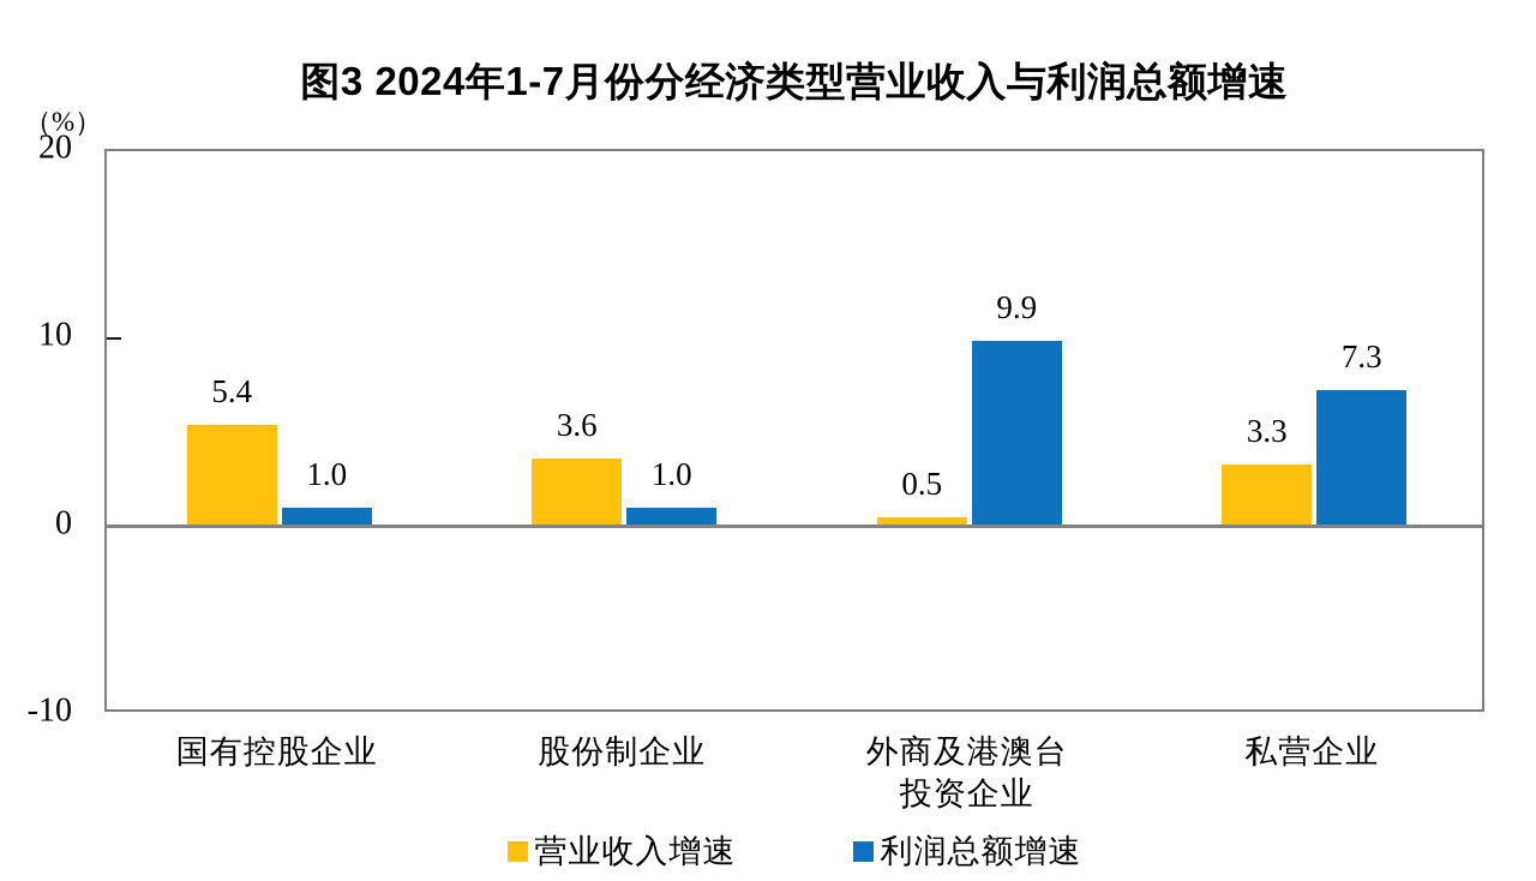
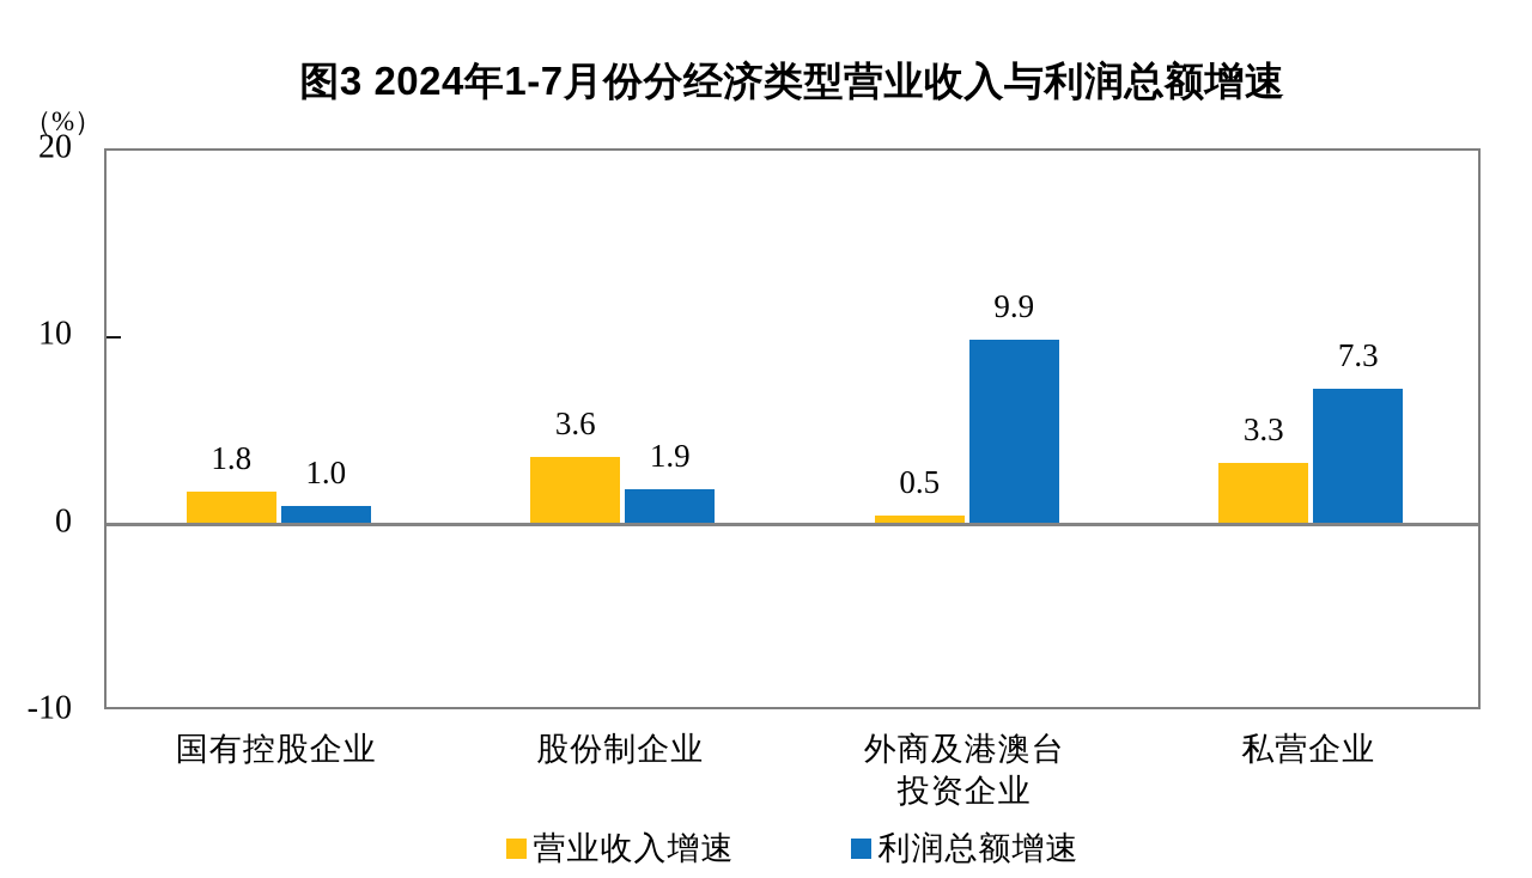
营业收入增速/国有控股企业: 5.4 -> 1.8
利润总额增速/股份制企业: 1.0 -> 1.9
